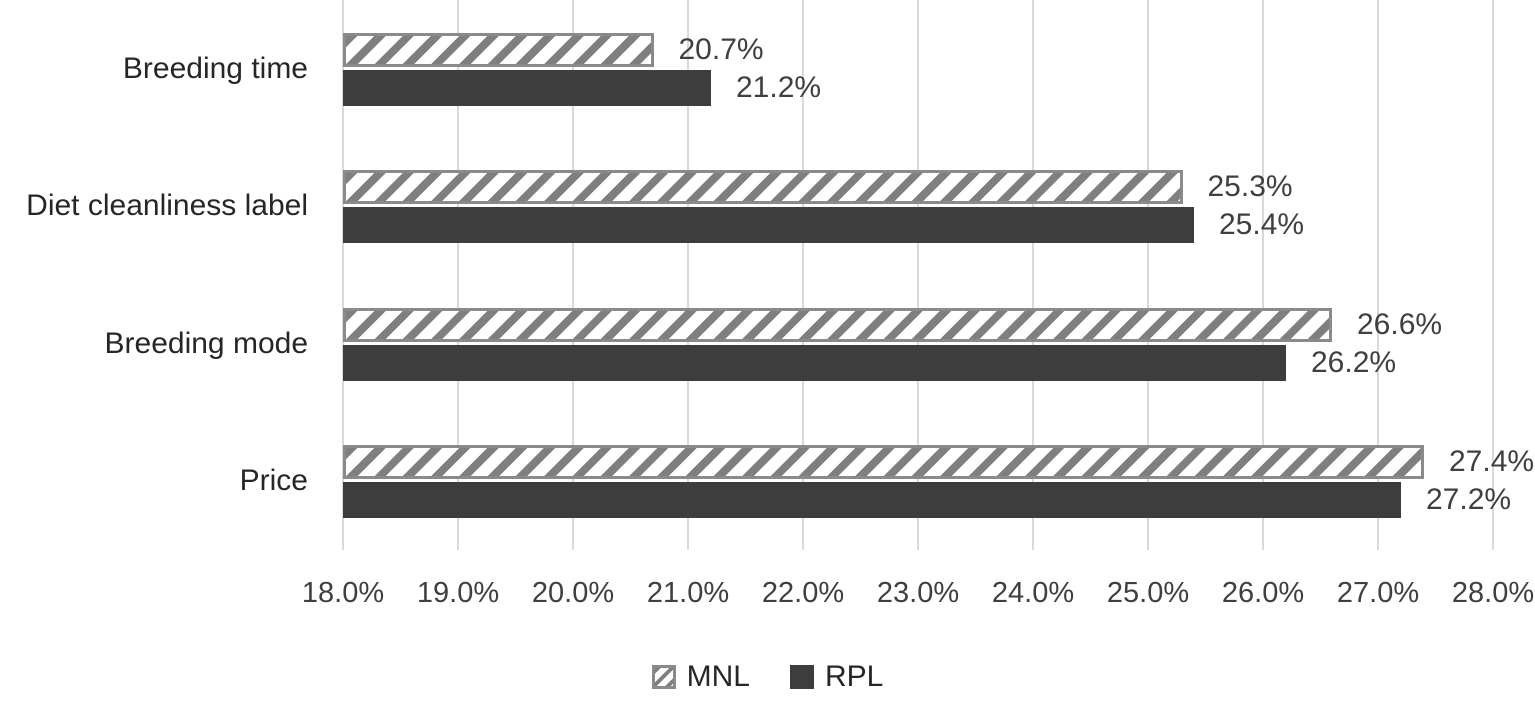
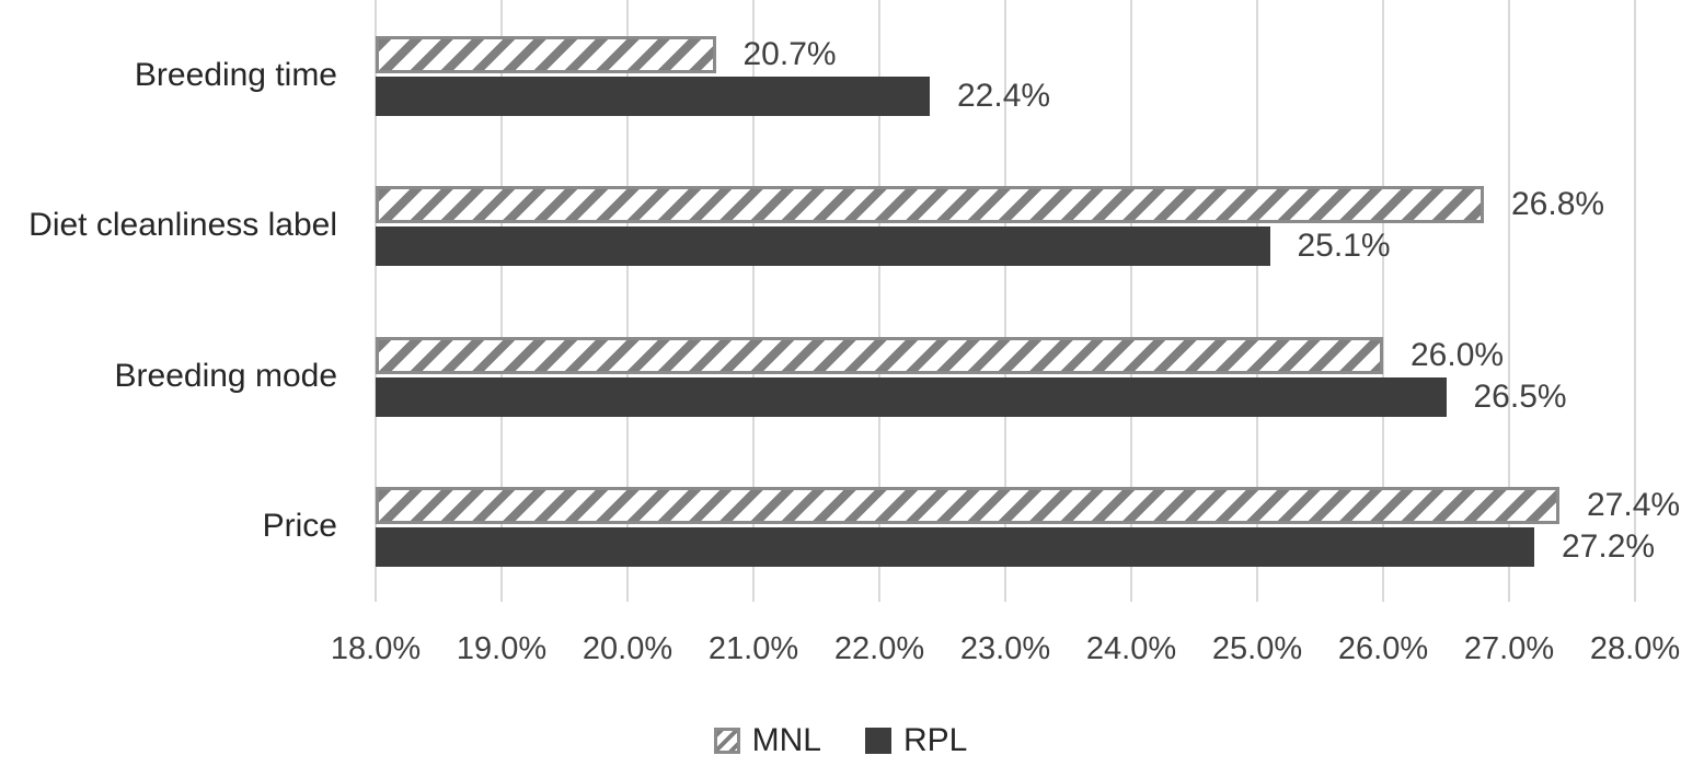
RPL/Breeding time: 21.2% -> 22.4%
MNL/Diet cleanliness label: 25.3% -> 26.8%
RPL/Diet cleanliness label: 25.4% -> 25.1%
MNL/Breeding mode: 26.6% -> 26.0%
RPL/Breeding mode: 26.2% -> 26.5%
